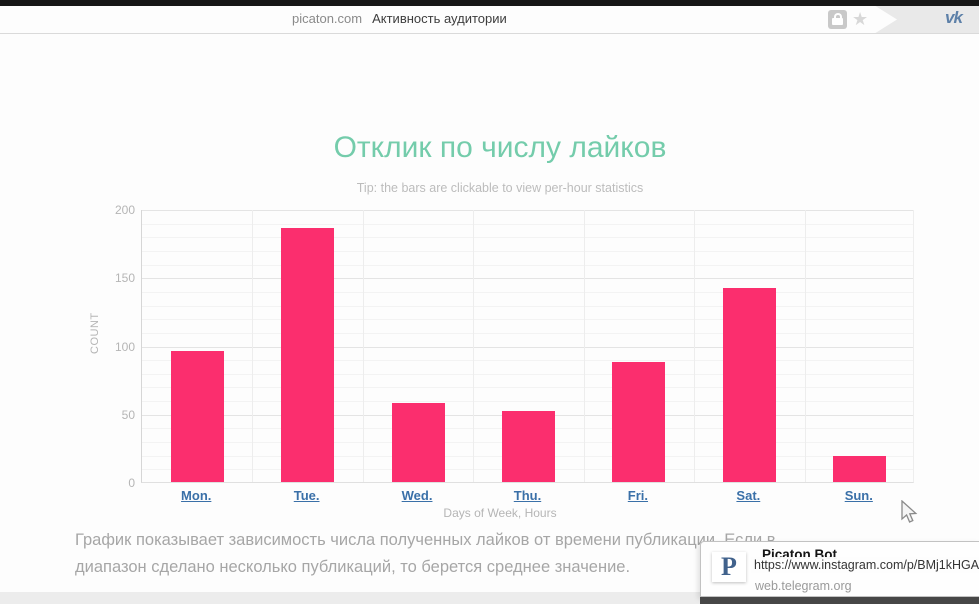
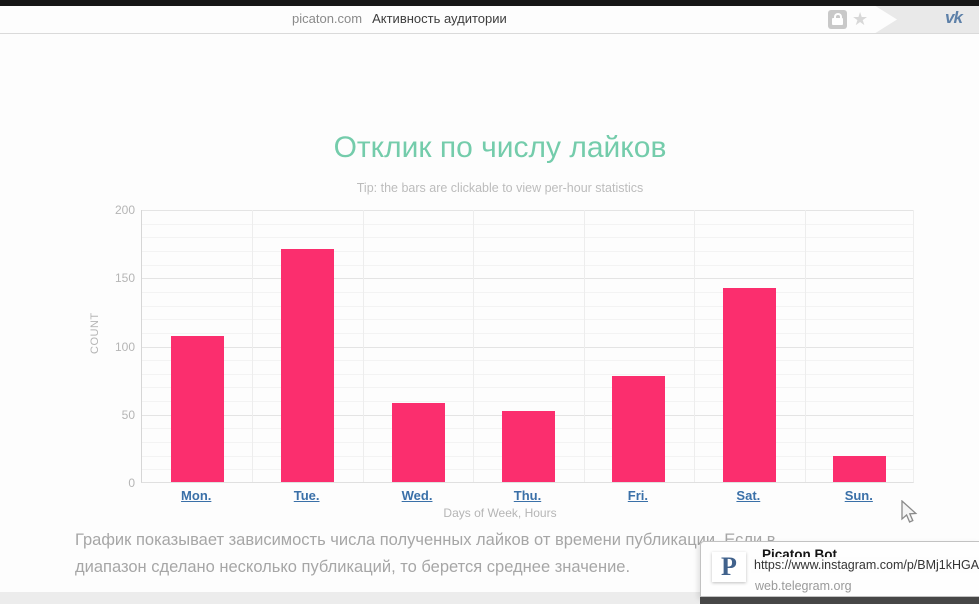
Mon.: 96 -> 107
Tue.: 186 -> 171
Fri.: 88 -> 78
